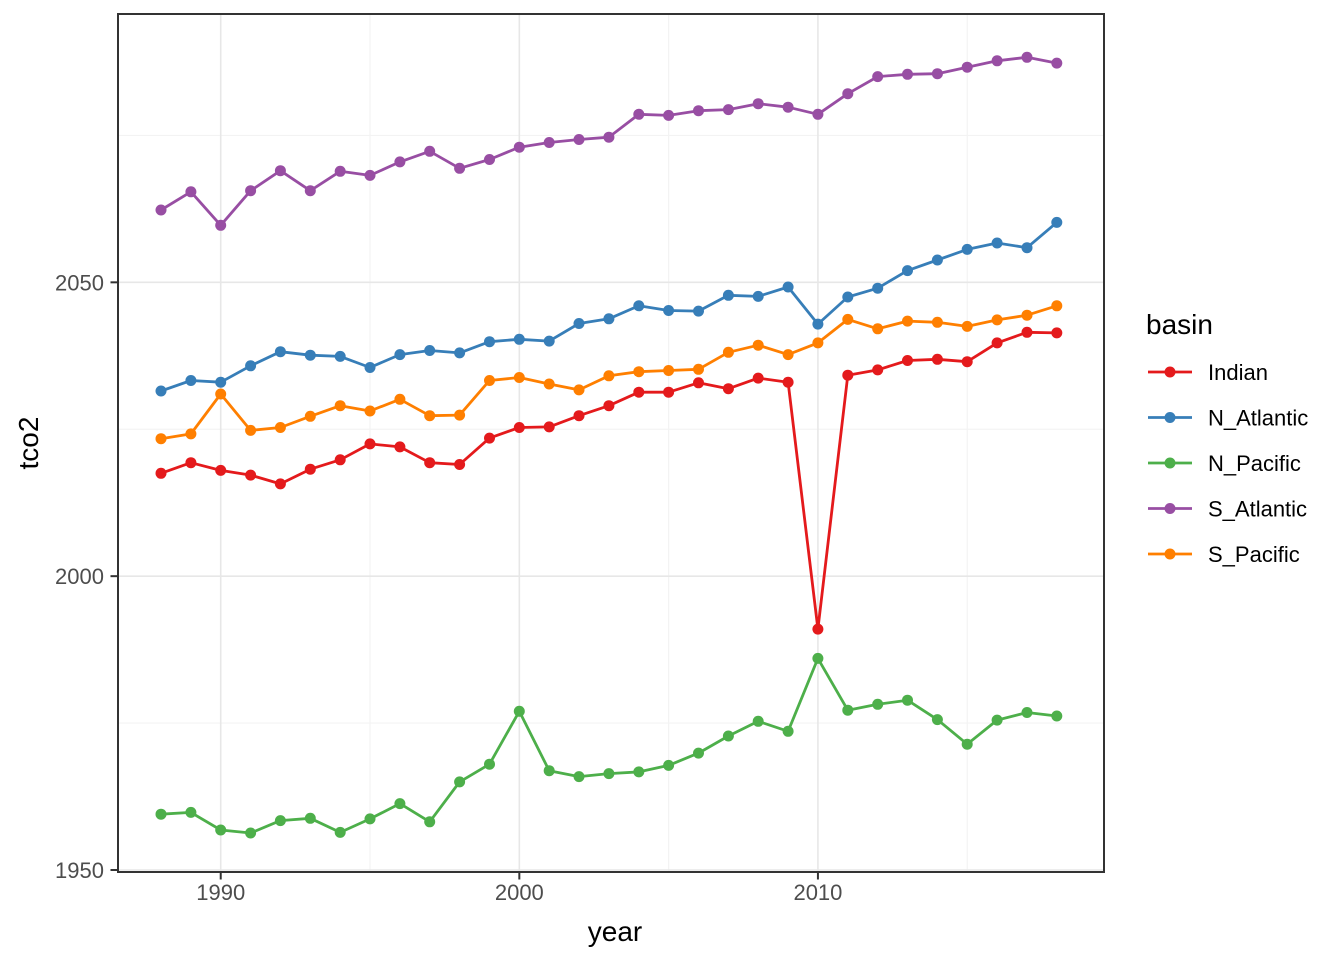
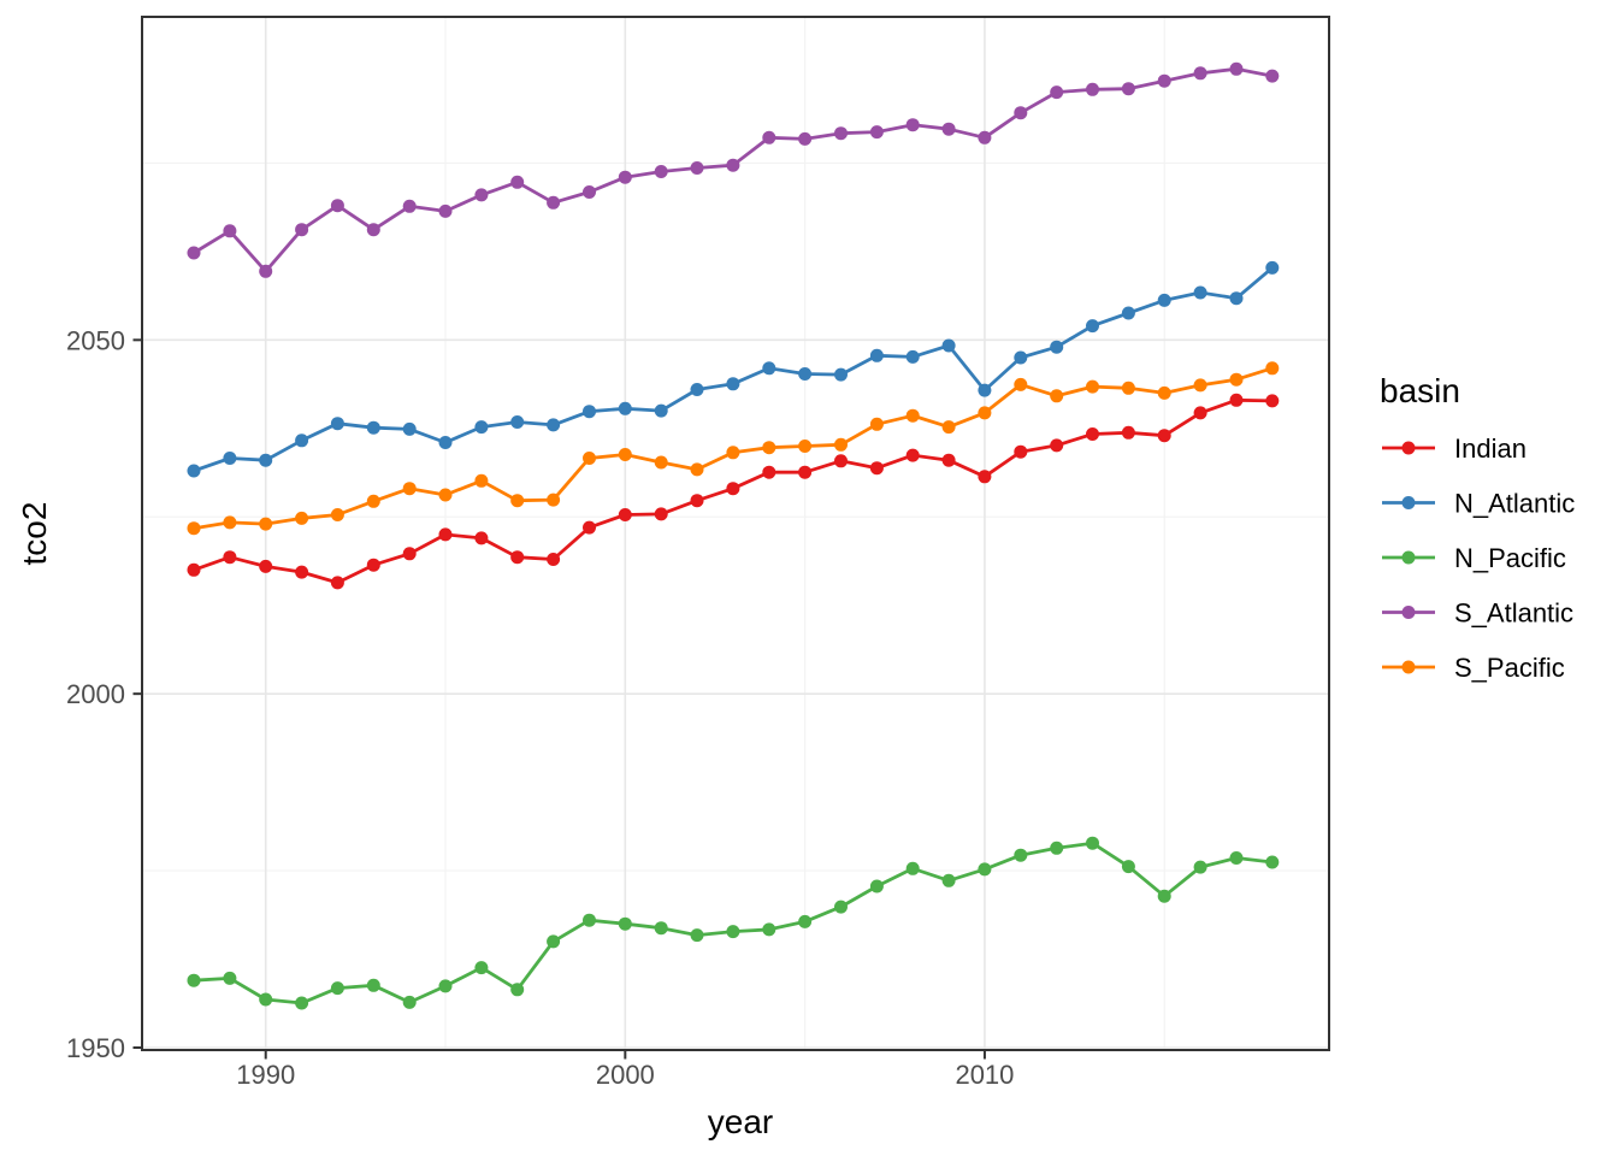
S_Pacific/1990: 2031 -> 2024
N_Pacific/2000: 1977 -> 1968
Indian/2010: 1991 -> 2031
N_Pacific/2010: 1986 -> 1975
